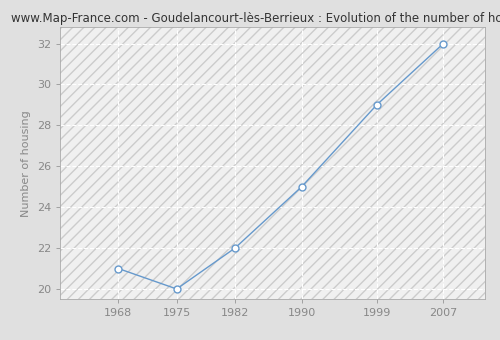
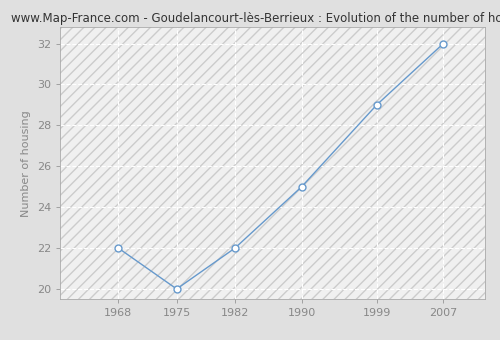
1968: 21 -> 22
